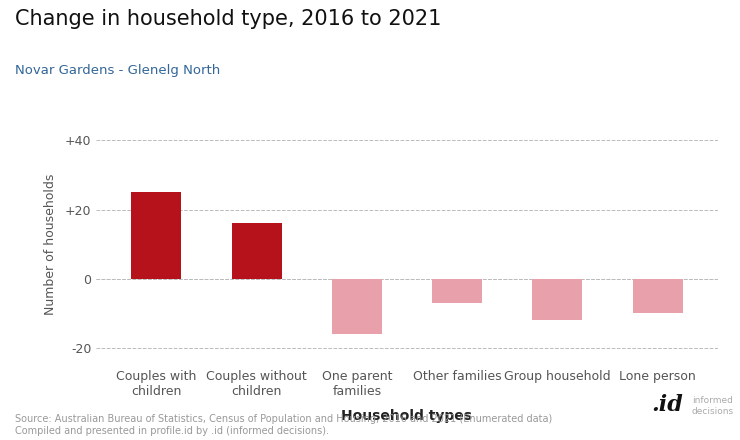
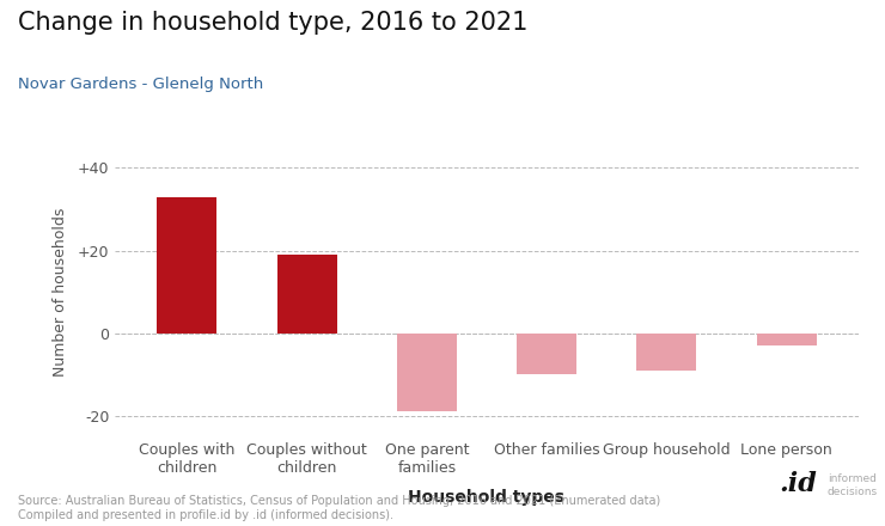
Couples with children: 25 -> 33
Couples without children: 16 -> 19
One parent families: -16 -> -19
Other families: -7 -> -10
Group household: -12 -> -9
Lone person: -10 -> -3
